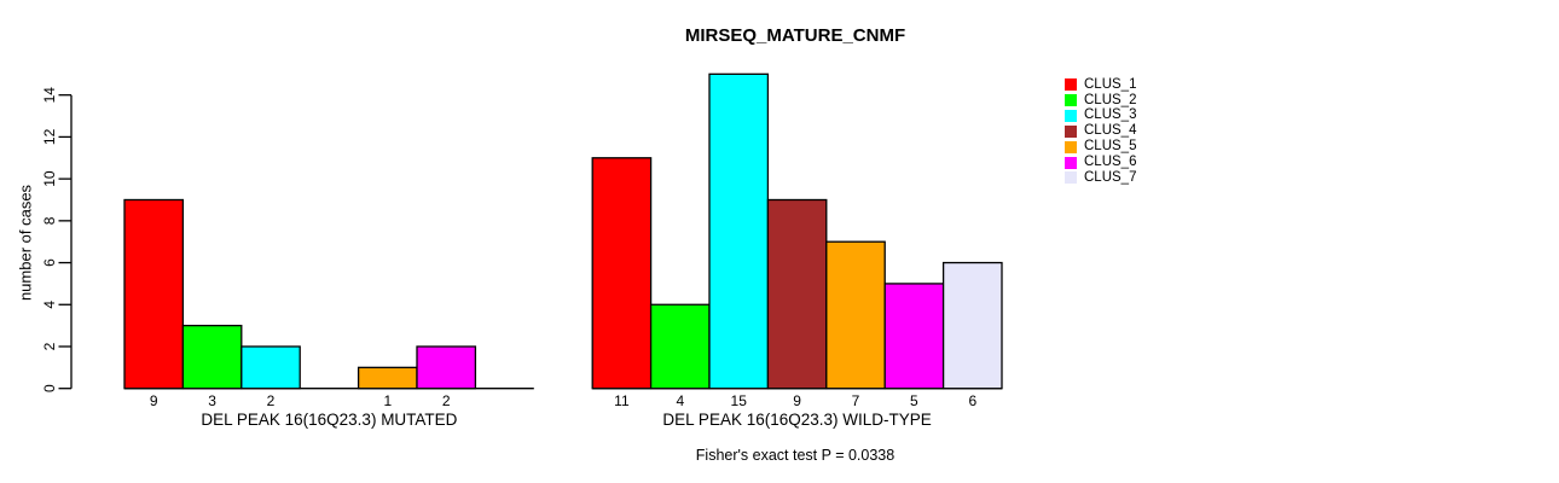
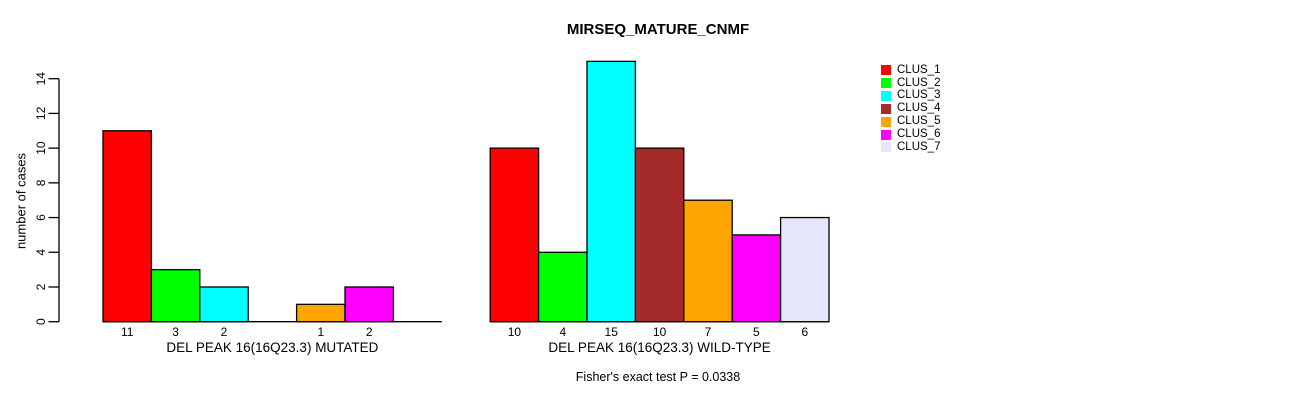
CLUS_1/DEL PEAK 16(16Q23.3) MUTATED: 9 -> 11
CLUS_1/DEL PEAK 16(16Q23.3) WILD-TYPE: 11 -> 10
CLUS_4/DEL PEAK 16(16Q23.3) WILD-TYPE: 9 -> 10
